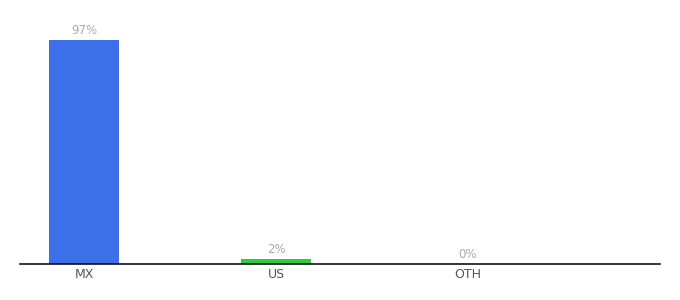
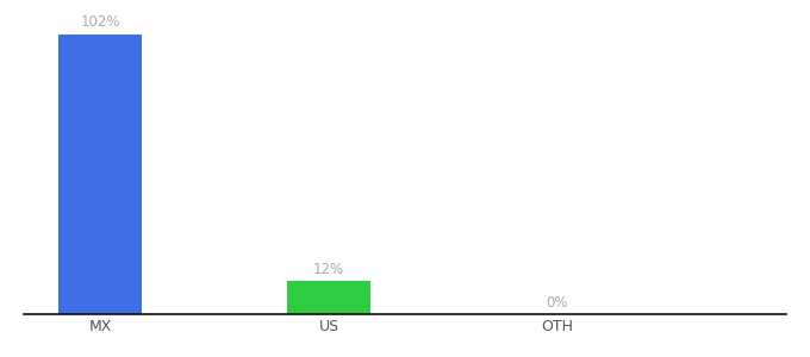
MX: 97% -> 102%
US: 2% -> 12%
